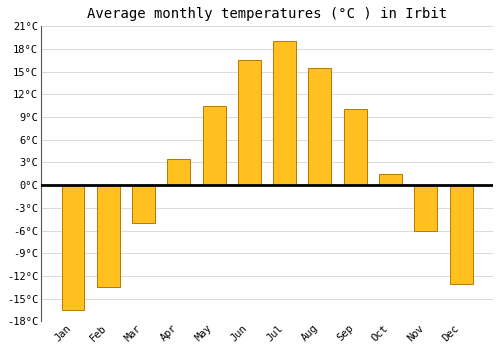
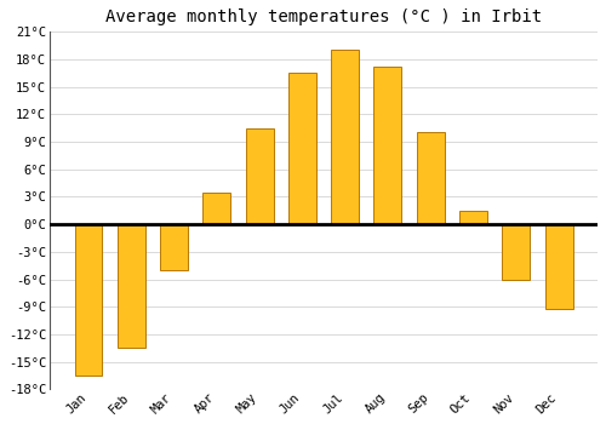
Aug: 15.5°C -> 17.2°C
Dec: -13.0°C -> -9.2°C
